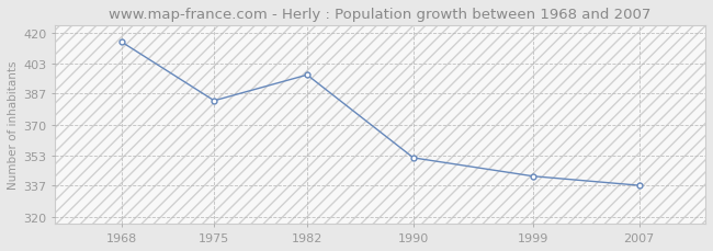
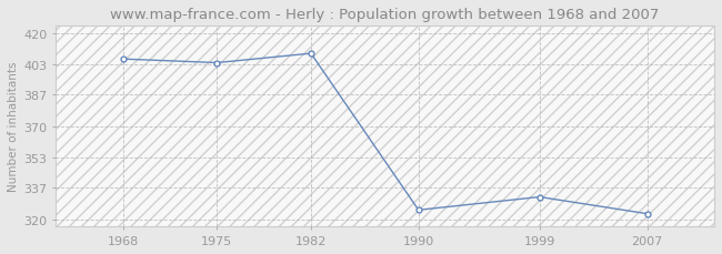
1968: 415 -> 406
1975: 383 -> 404
1982: 397 -> 409
1990: 352 -> 325
1999: 342 -> 332
2007: 337 -> 323
